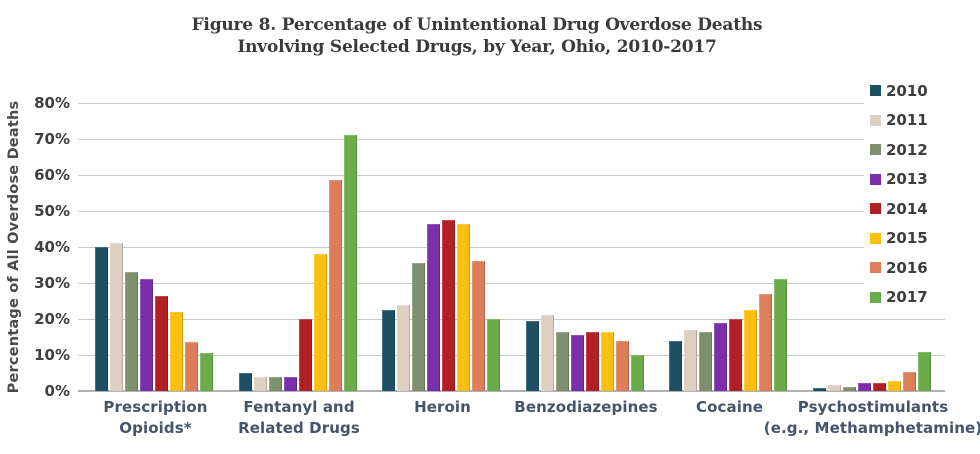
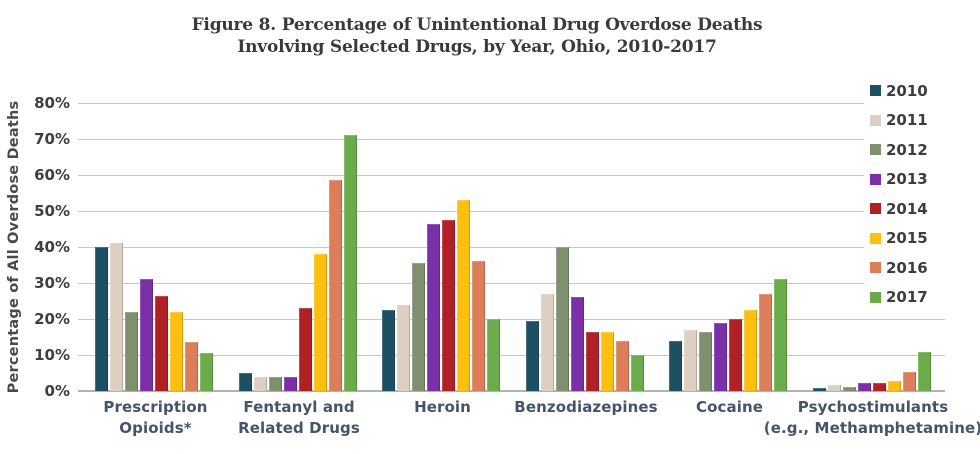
2012/Prescription Opioids*: 33% -> 22%
2014/Fentanyl and Related Drugs: 20% -> 23%
2015/Heroin: 46% -> 53%
2011/Benzodiazepines: 21% -> 27%
2012/Benzodiazepines: 16% -> 40%
2013/Benzodiazepines: 16% -> 26%
